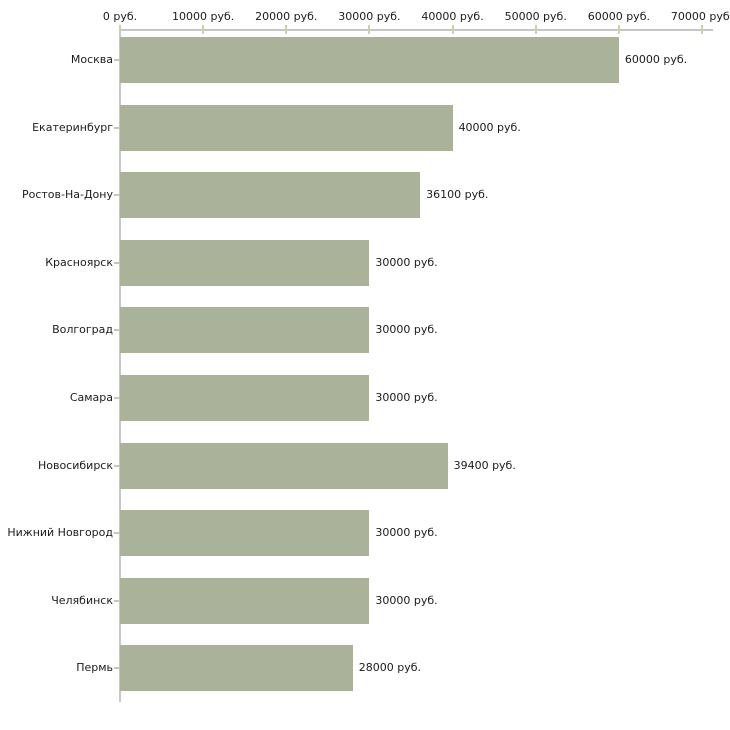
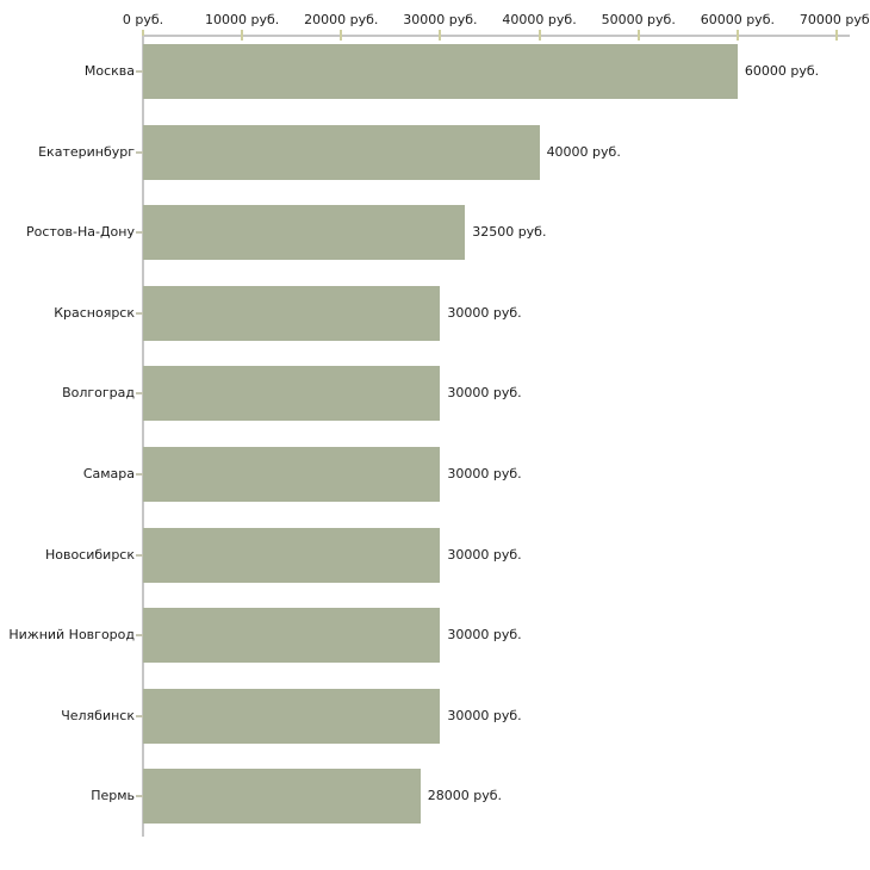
Ростов-На-Дону: 36100 -> 32500
Новосибирск: 39400 -> 30000
